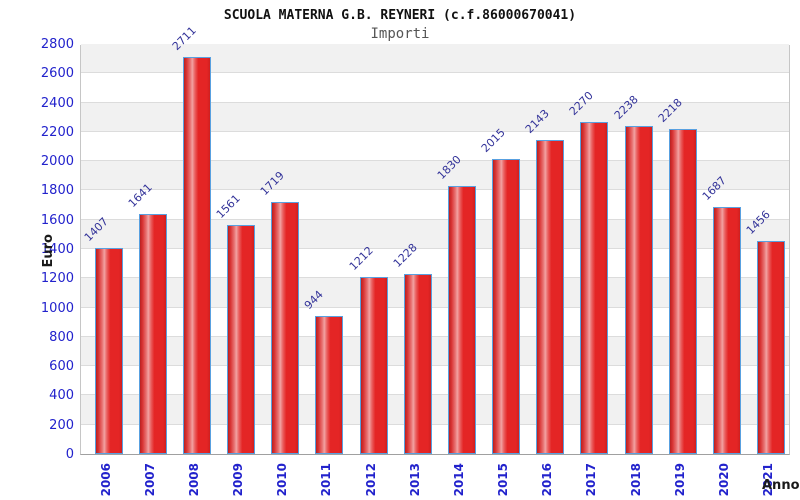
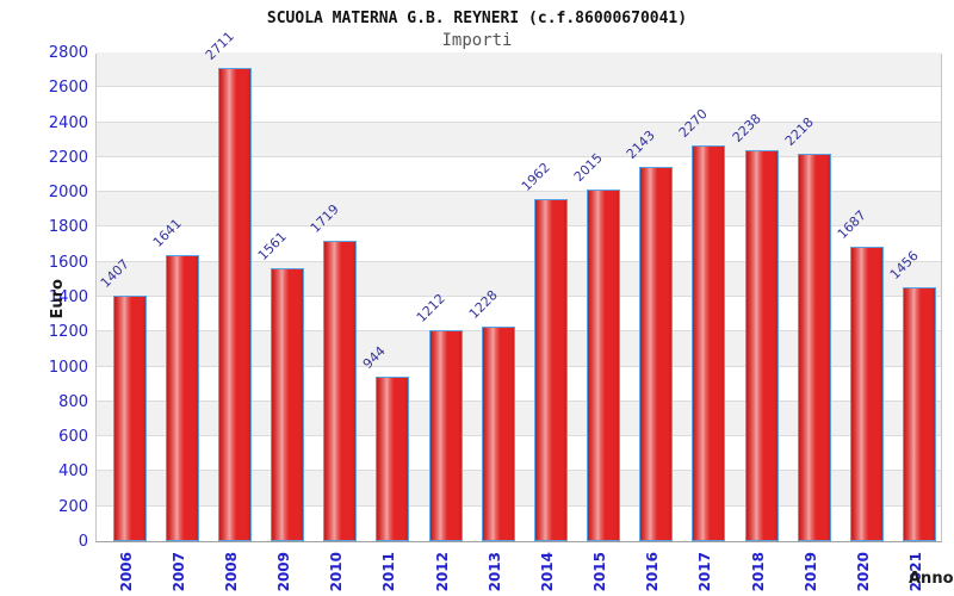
2014: 1830 -> 1962
